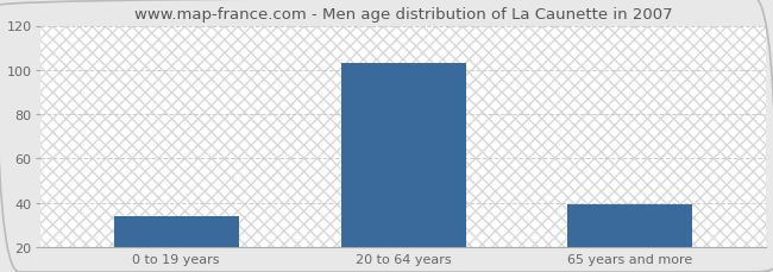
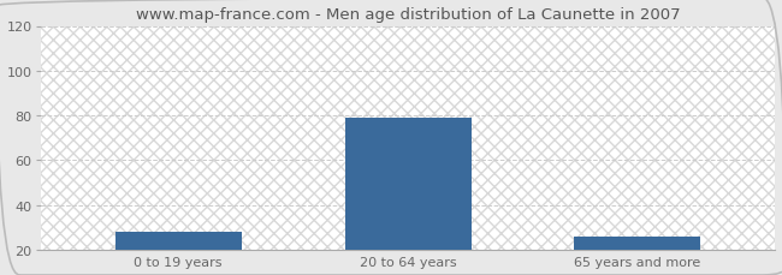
0 to 19 years: 34 -> 28
20 to 64 years: 103 -> 79
65 years and more: 39 -> 26
